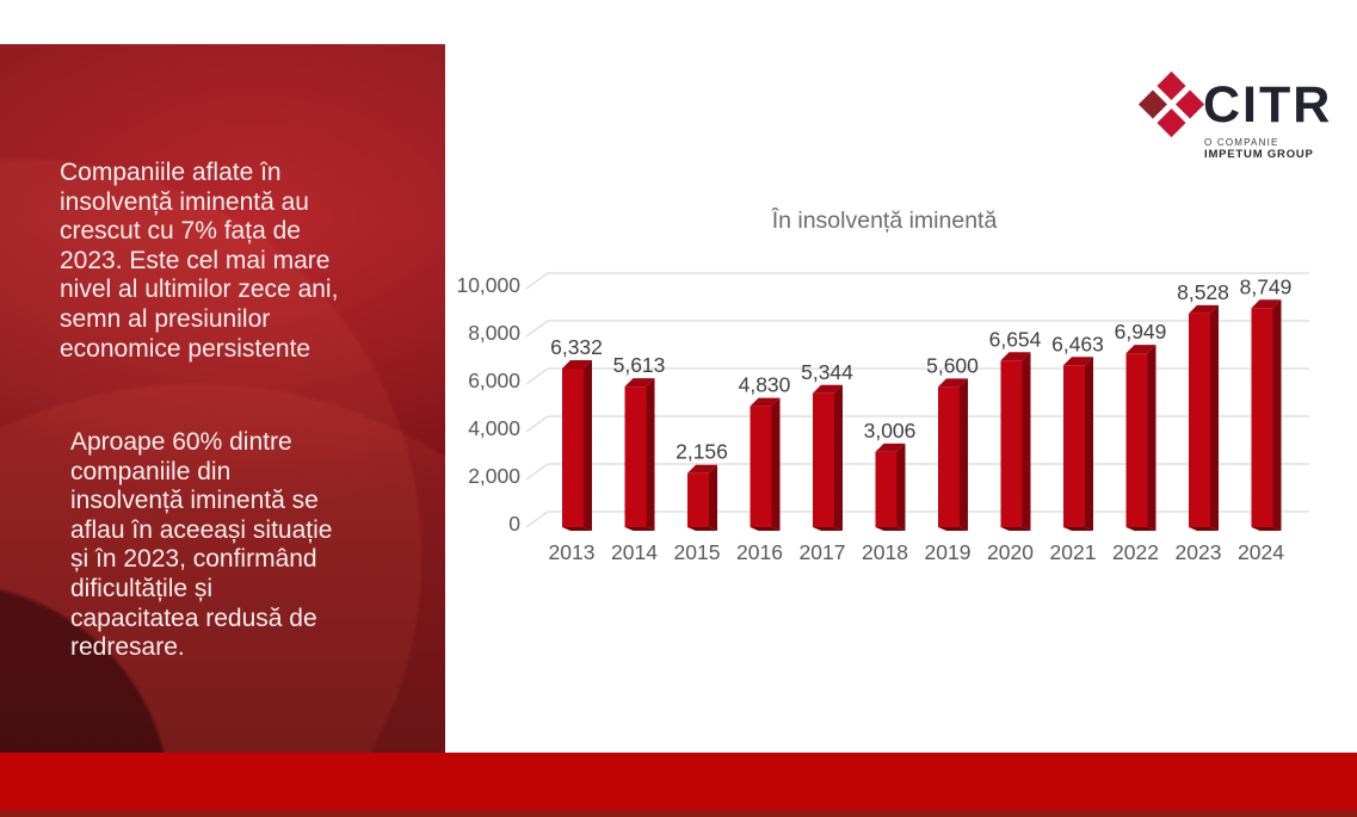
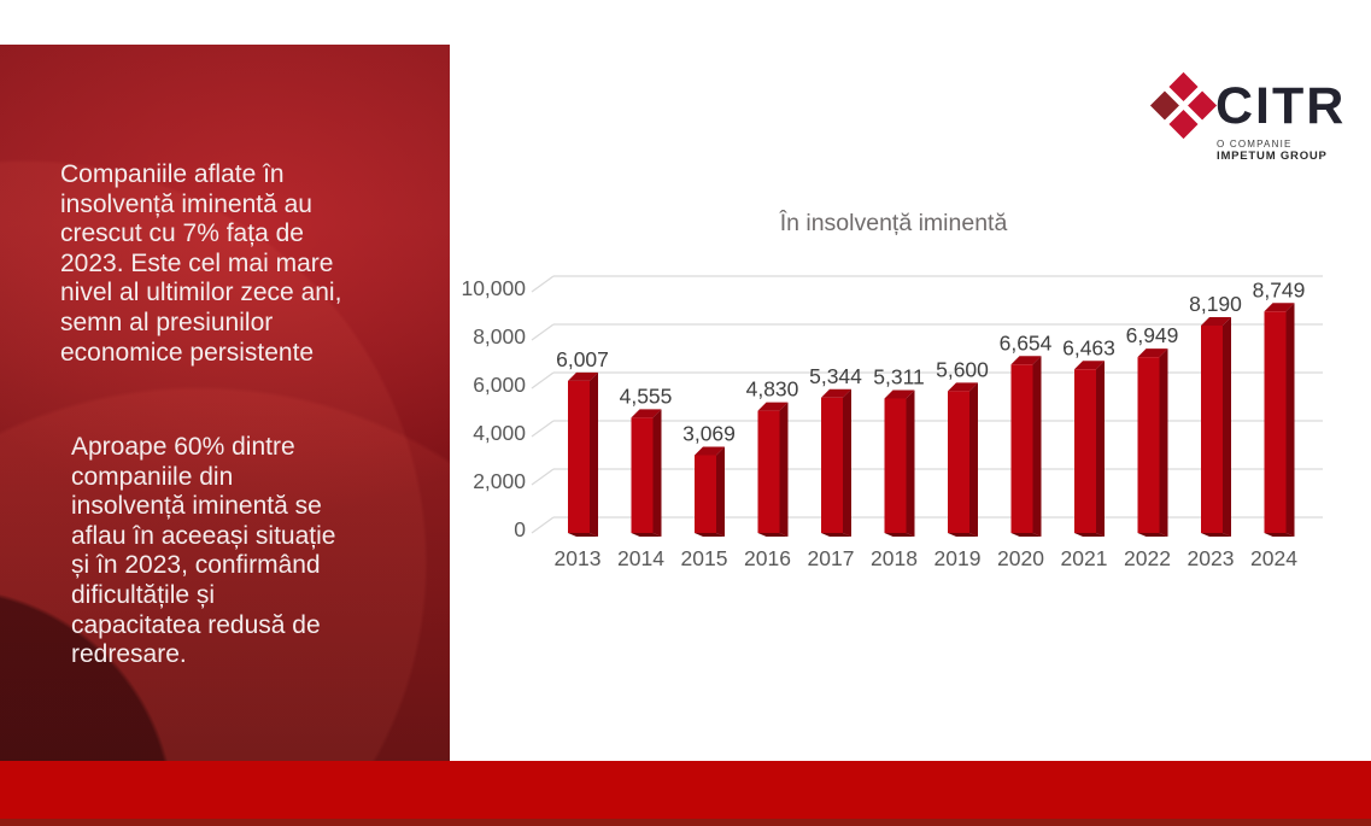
2013: 6,332 -> 6,007
2014: 5,613 -> 4,555
2015: 2,156 -> 3,069
2018: 3,006 -> 5,311
2023: 8,528 -> 8,190
